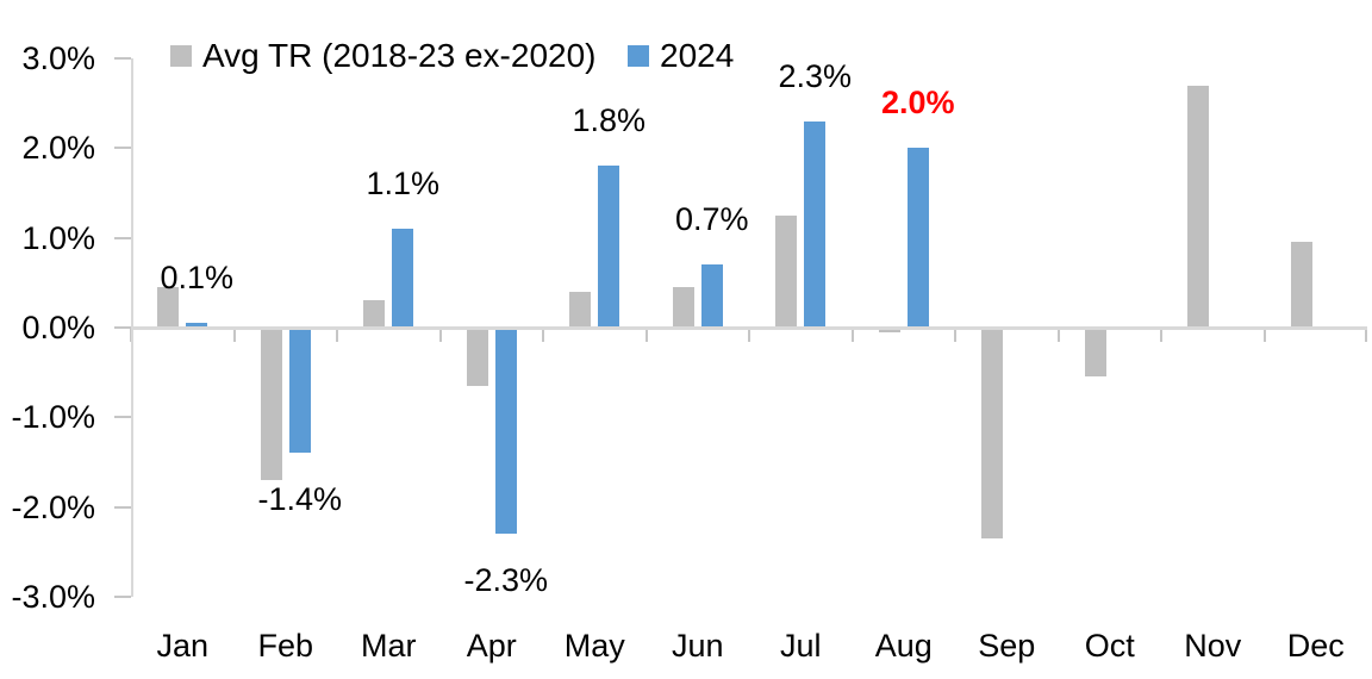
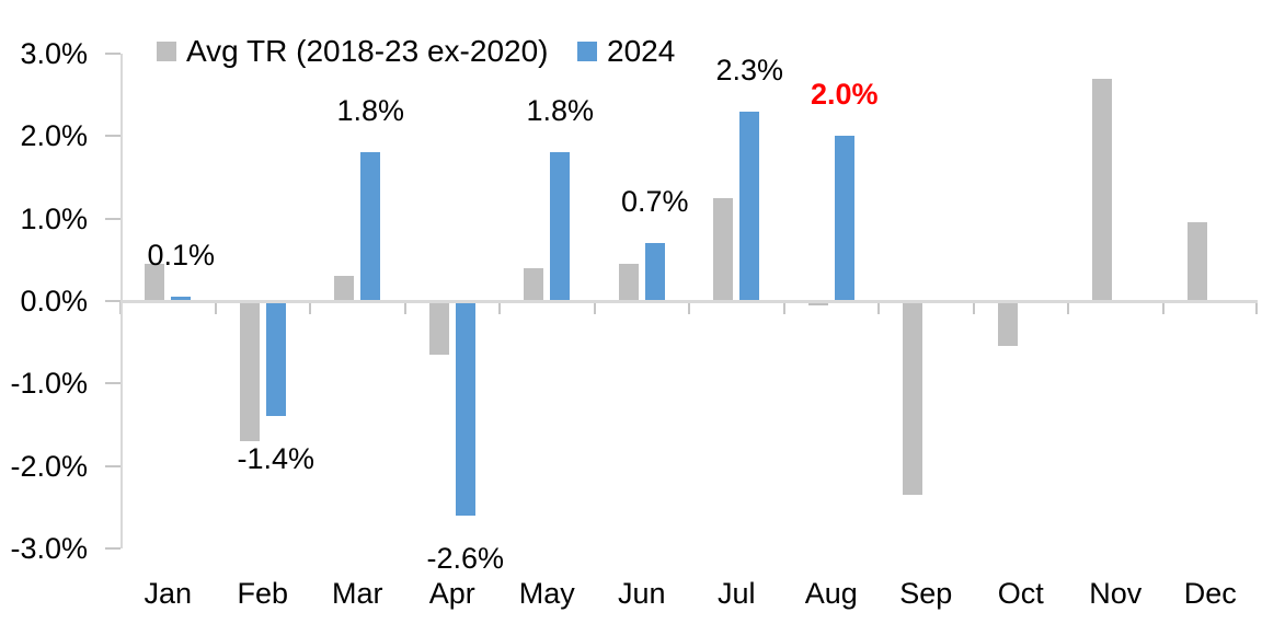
2024/Mar: 1.1% -> 1.8%
2024/Apr: -2.3% -> -2.6%
